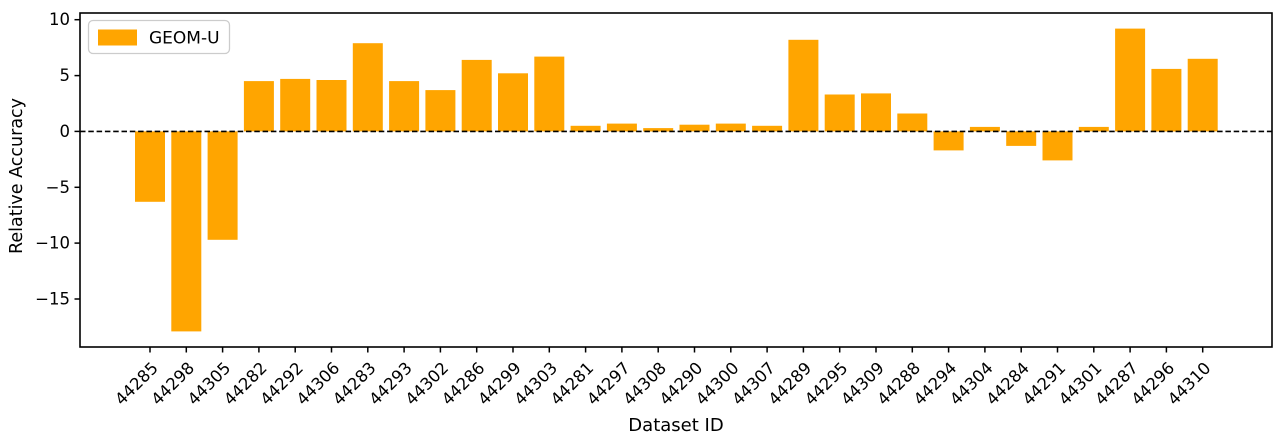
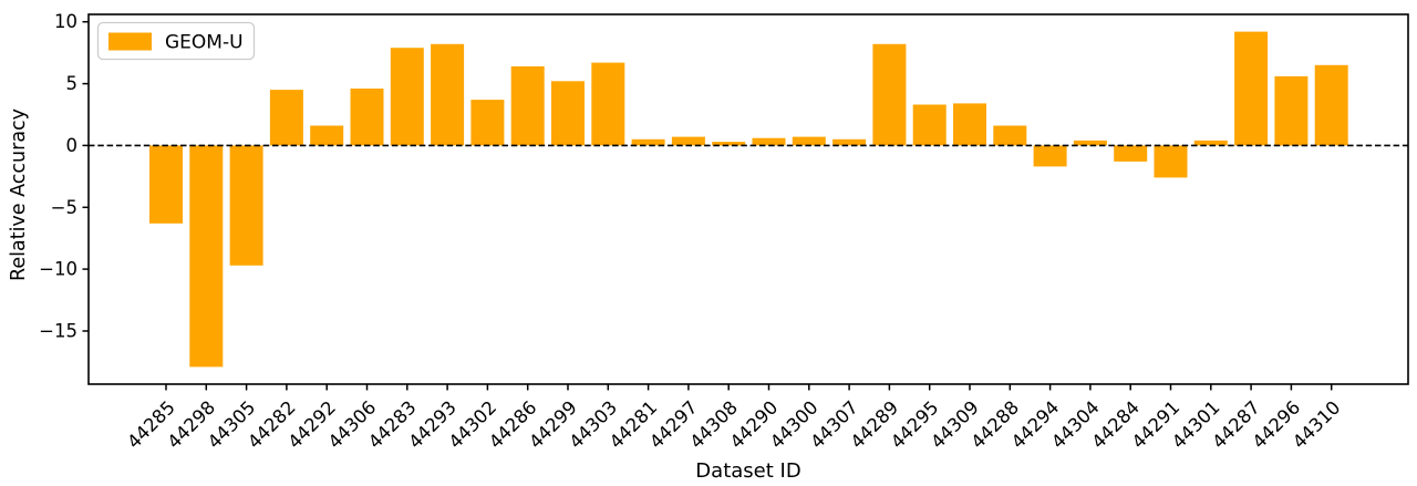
44292: 4.7 -> 1.6
44293: 4.5 -> 8.2
